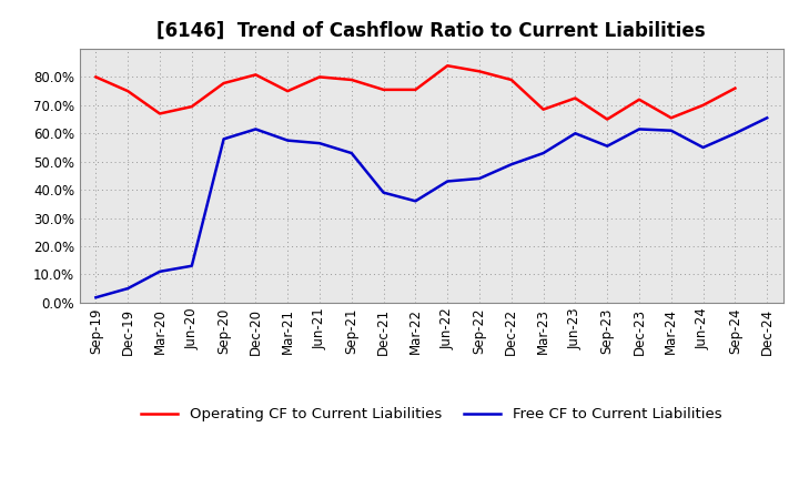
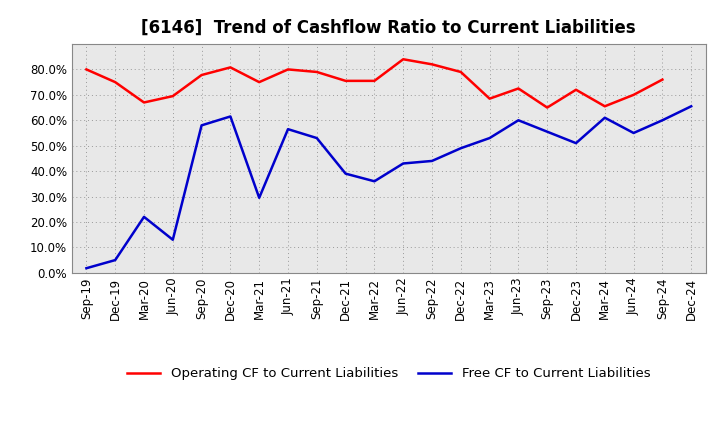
Free CF to Current Liabilities/Mar-20: 11.0% -> 22.0%
Free CF to Current Liabilities/Mar-21: 57.5% -> 29.5%
Free CF to Current Liabilities/Dec-23: 61.5% -> 51.0%
